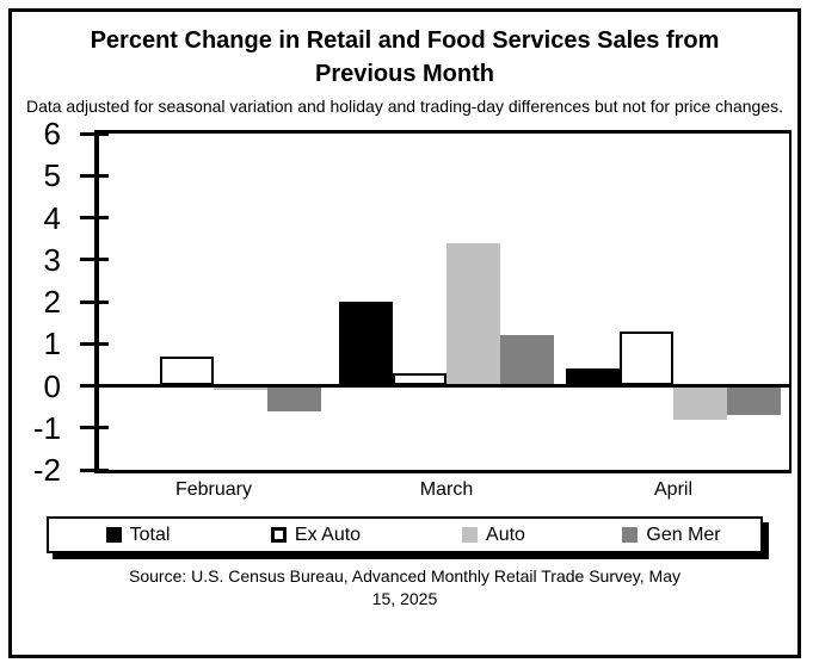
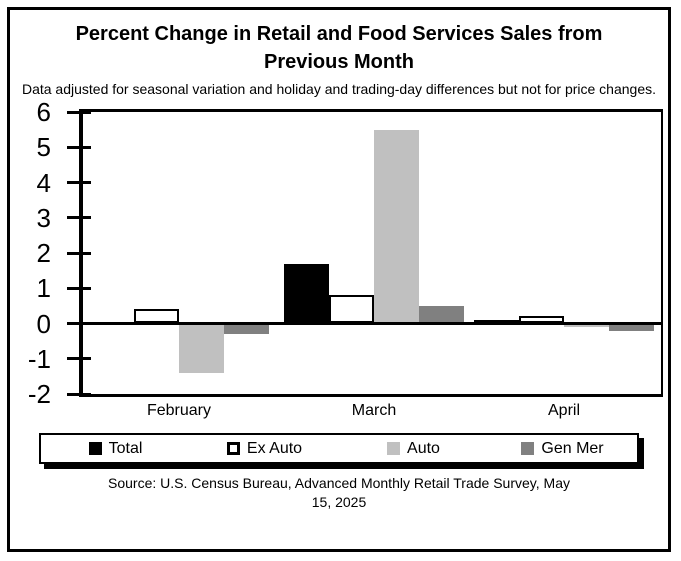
Ex Auto/February: 0.7 -> 0.4
Auto/February: -0.1 -> -1.4
Gen Mer/February: -0.6 -> -0.3
Total/March: 2.0 -> 1.7
Ex Auto/March: 0.3 -> 0.8
Auto/March: 3.4 -> 5.5
Gen Mer/March: 1.2 -> 0.5
Total/April: 0.4 -> 0.1
Ex Auto/April: 1.3 -> 0.2
Auto/April: -0.8 -> -0.1
Gen Mer/April: -0.7 -> -0.2
